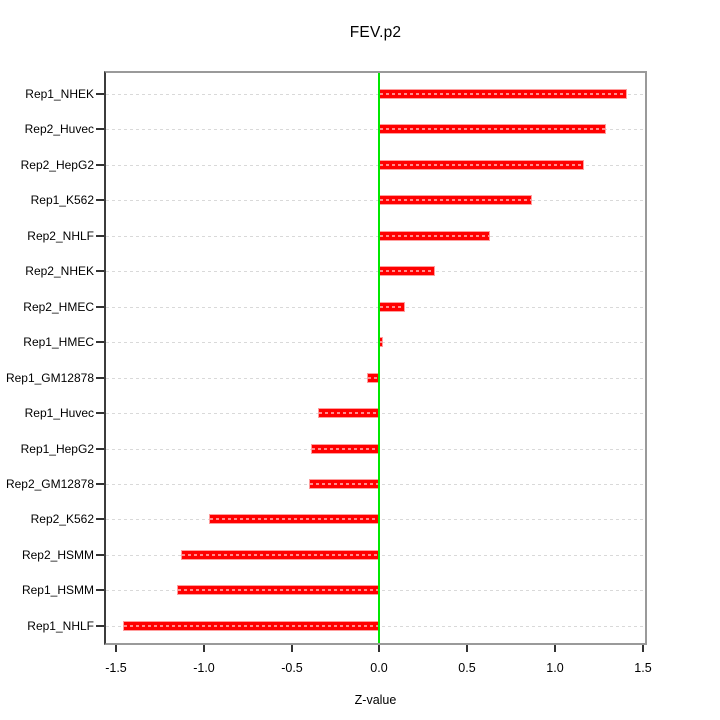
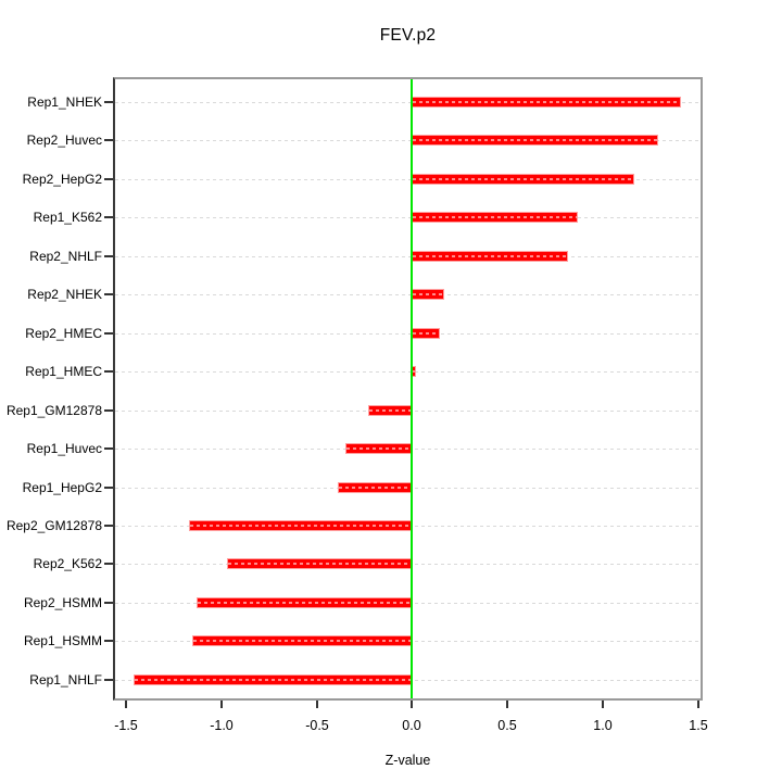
Rep2_NHLF: 0.63 -> 0.82
Rep2_NHEK: 0.32 -> 0.17
Rep1_GM12878: -0.07 -> -0.23
Rep2_GM12878: -0.40 -> -1.17
